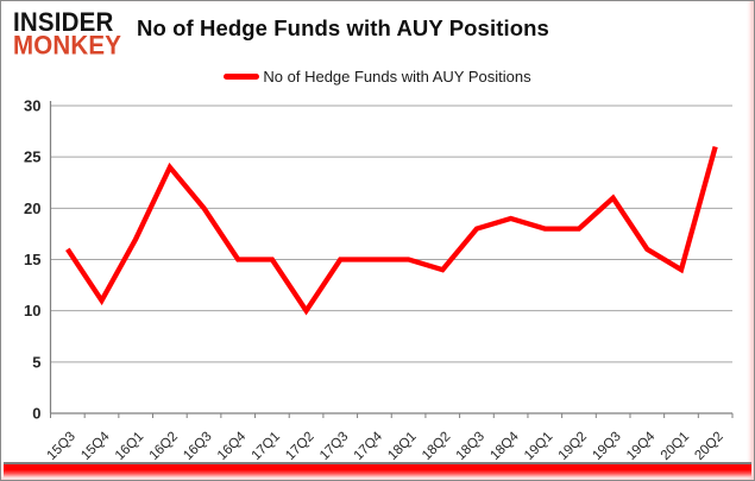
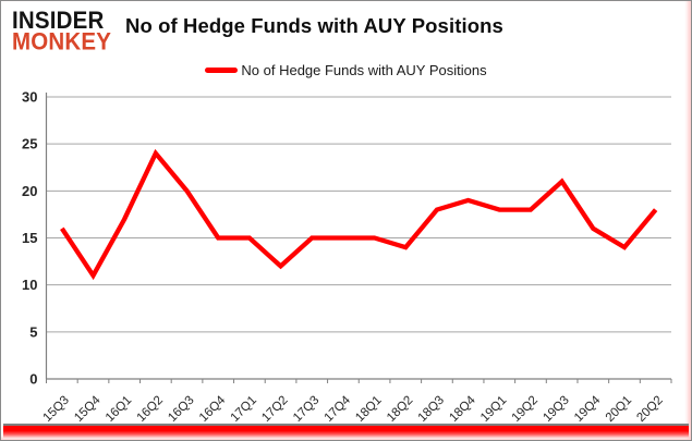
17Q2: 10 -> 12
20Q2: 26 -> 18
